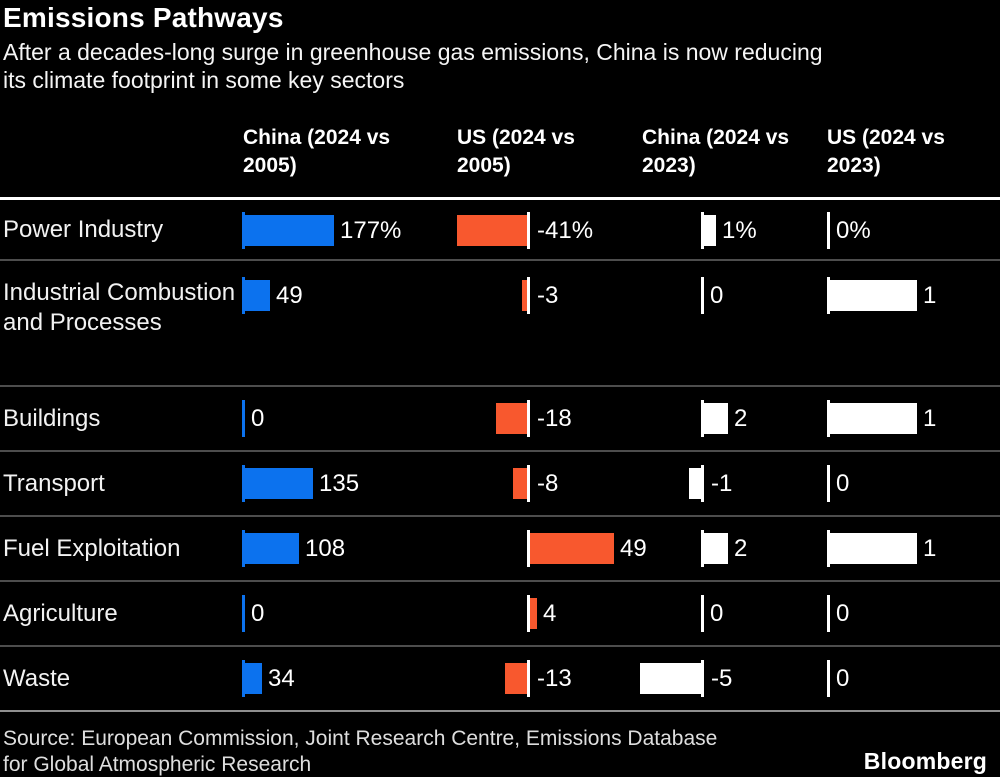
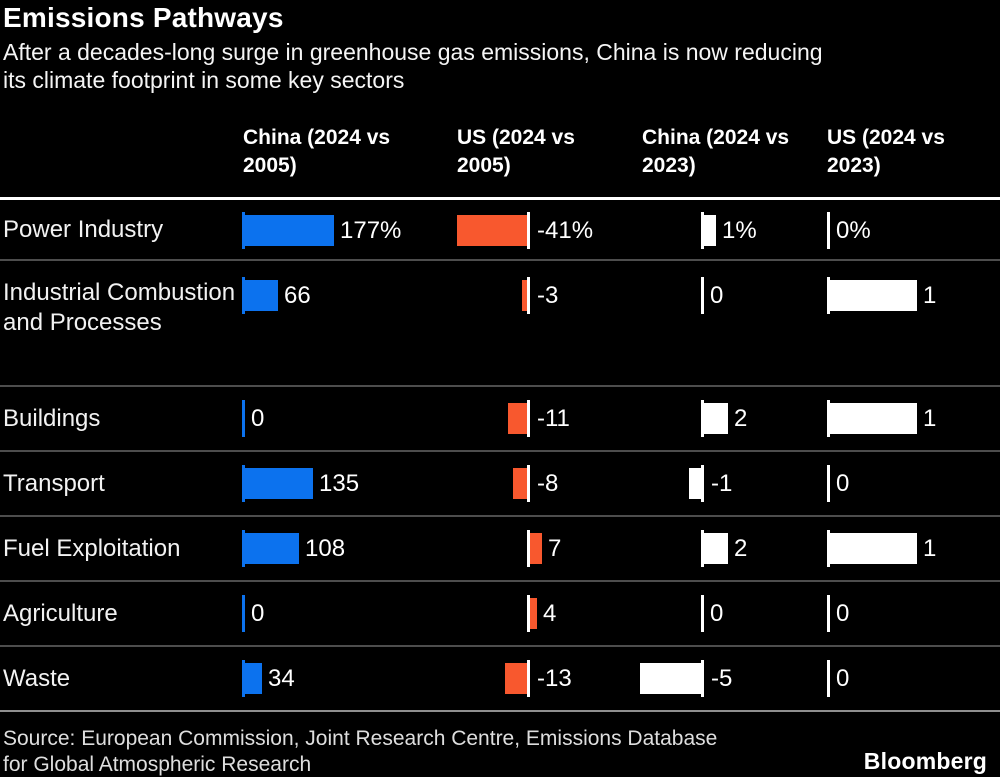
China (2024 vs 2005)/Industrial Combustion and Processes: 49 -> 66
US (2024 vs 2005)/Buildings: -18 -> -11
US (2024 vs 2005)/Fuel Exploitation: 49 -> 7
